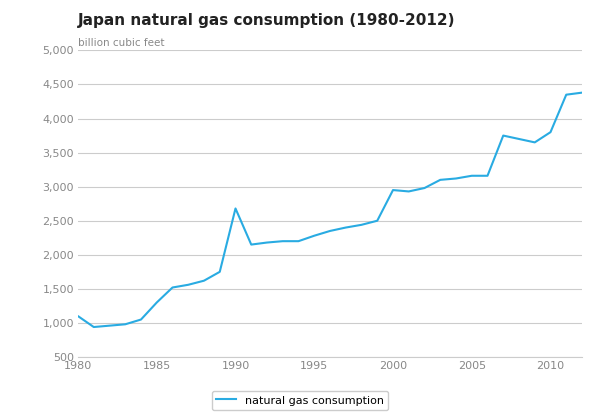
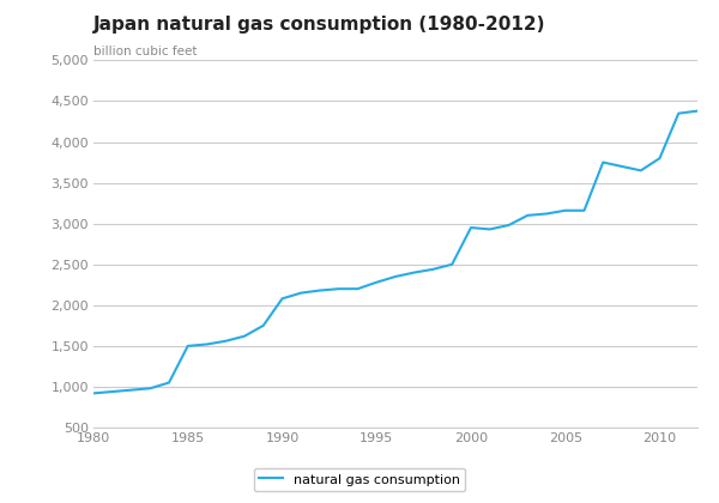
1980: 1,100 -> 920
1985: 1,300 -> 1,500
1990: 2,680 -> 2,080
